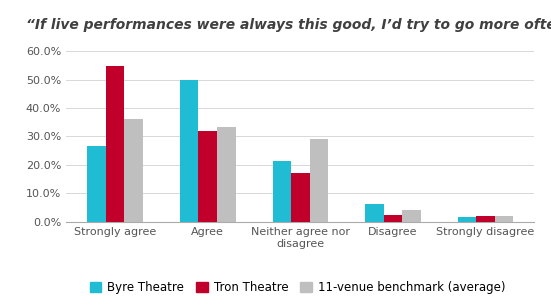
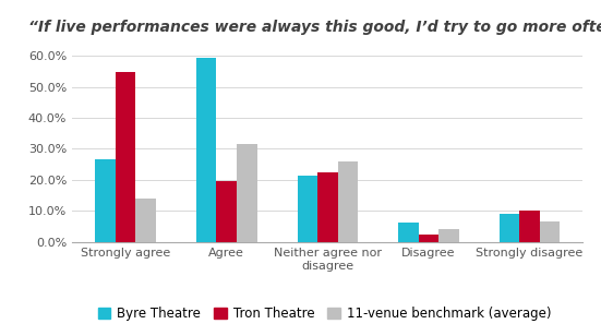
11-venue benchmark (average)/Strongly agree: 36.0% -> 14.0%
Byre Theatre/Agree: 50.0% -> 59.5%
Tron Theatre/Agree: 31.8% -> 19.5%
11-venue benchmark (average)/Agree: 33.5% -> 31.5%
Tron Theatre/Neither agree nor disagree: 17.2% -> 22.5%
11-venue benchmark (average)/Neither agree nor disagree: 29.0% -> 26.0%
Byre Theatre/Strongly disagree: 1.8% -> 9.0%
Tron Theatre/Strongly disagree: 2.0% -> 10.0%
11-venue benchmark (average)/Strongly disagree: 2.0% -> 6.5%
